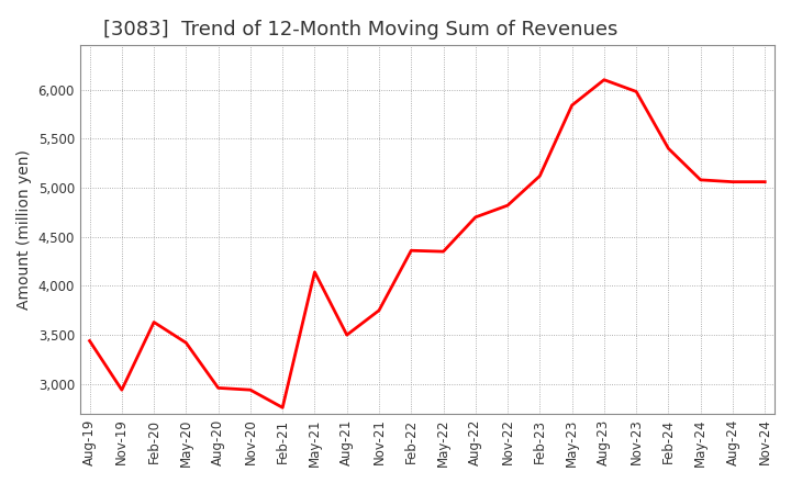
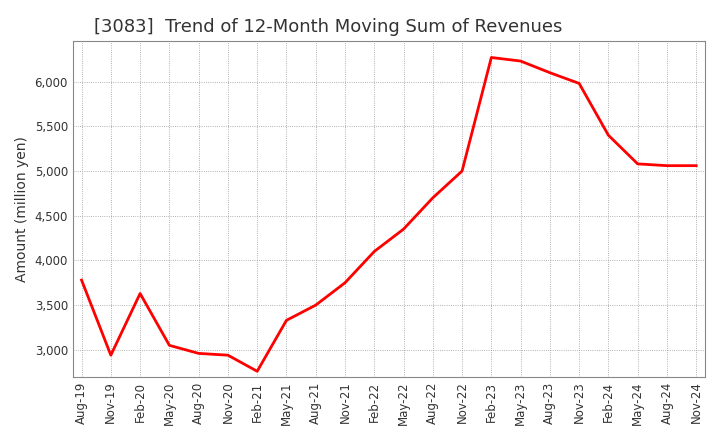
Aug-19: 3,440 -> 3,780
May-20: 3,420 -> 3,050
May-21: 4,140 -> 3,330
Feb-22: 4,360 -> 4,100
Nov-22: 4,820 -> 5,000
Feb-23: 5,120 -> 6,270
May-23: 5,840 -> 6,230
